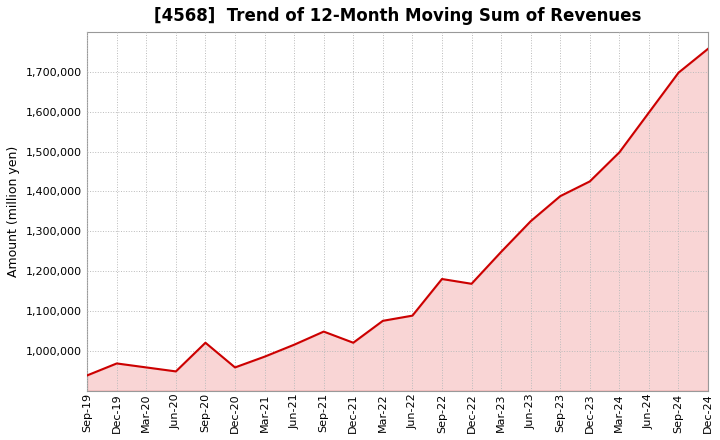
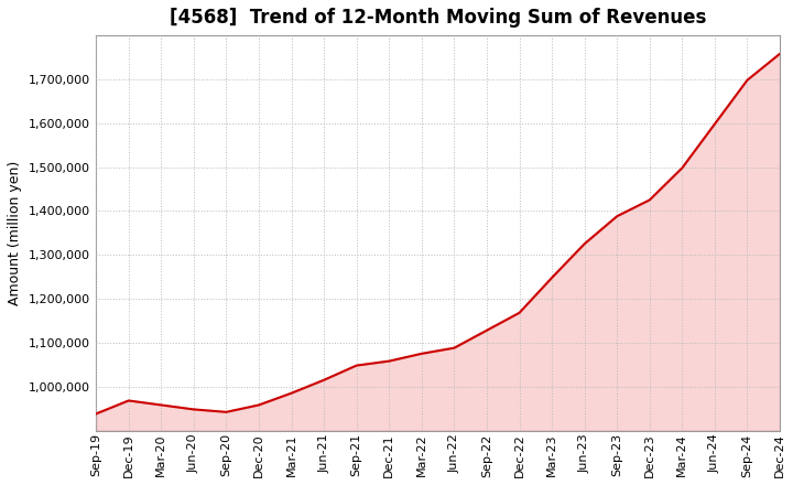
Sep-20: 1,020,000 -> 942,000
Dec-21: 1,020,000 -> 1,058,000
Sep-22: 1,180,000 -> 1,128,000
